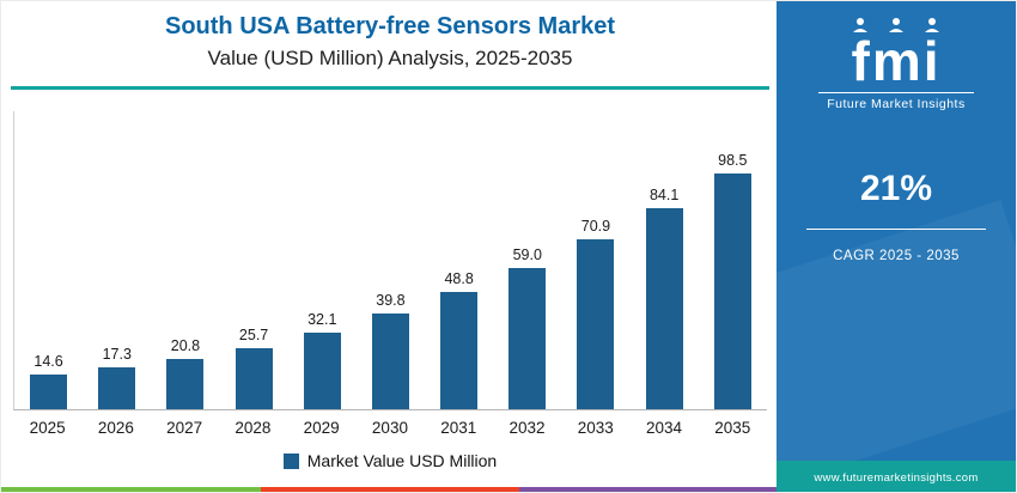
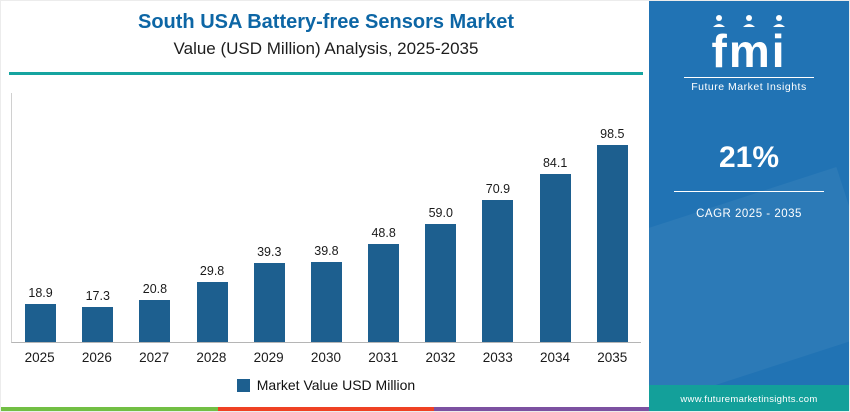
2025: 14.6 -> 18.9
2028: 25.7 -> 29.8
2029: 32.1 -> 39.3
